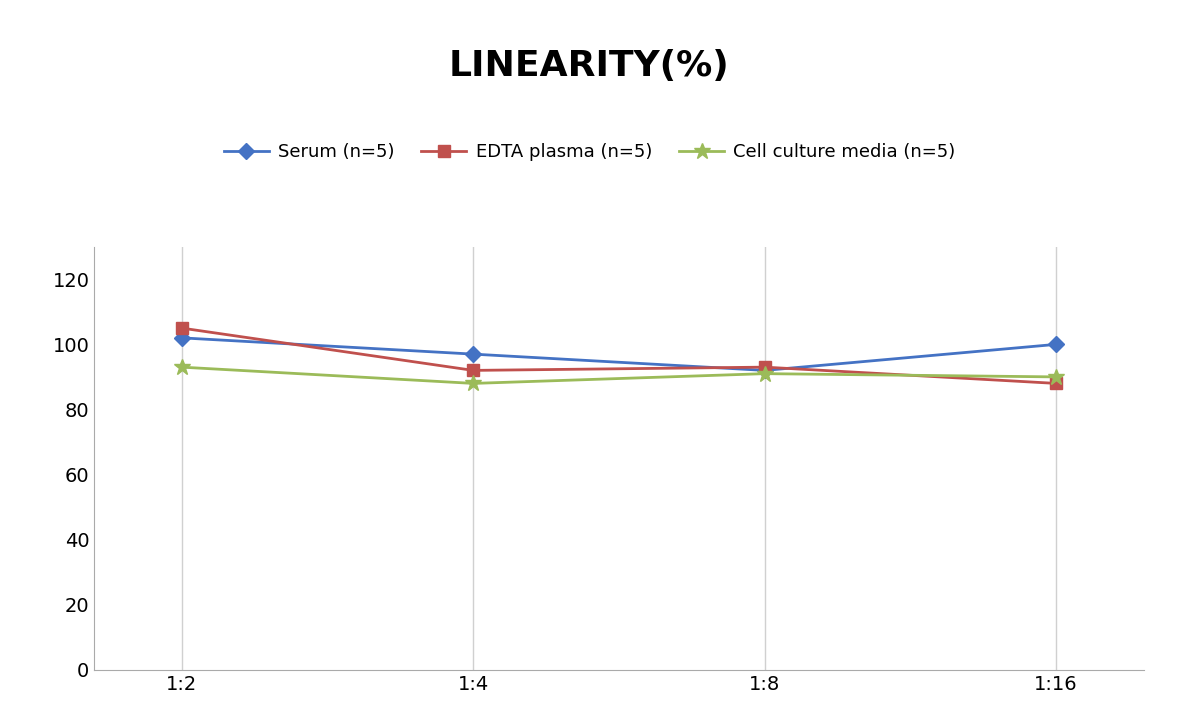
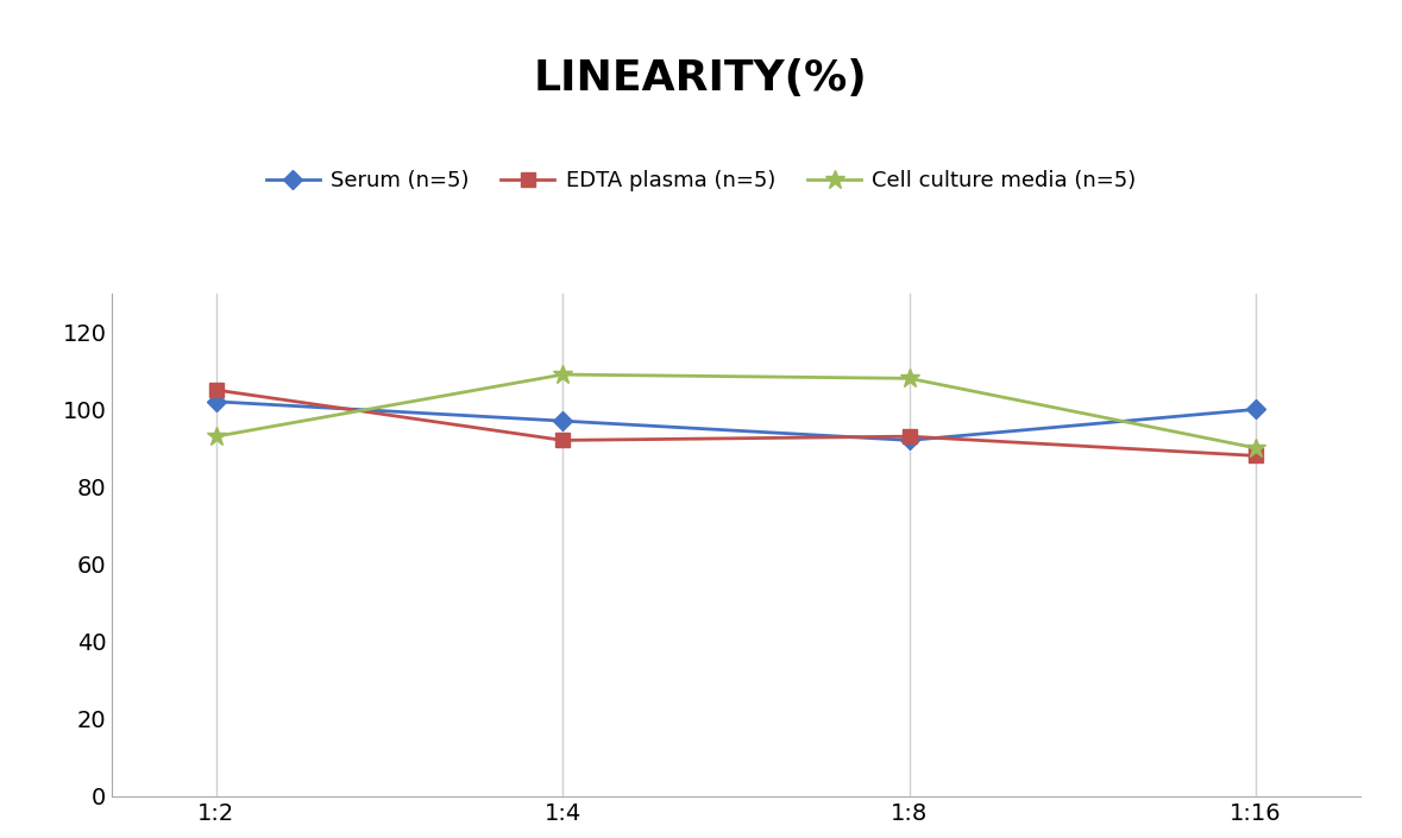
Cell culture media (n=5)/1:4: 88 -> 109
Cell culture media (n=5)/1:8: 91 -> 108
